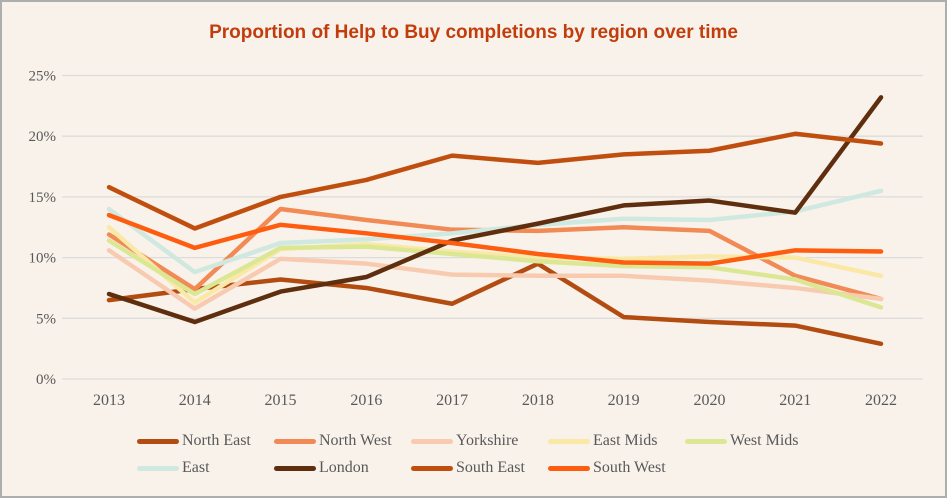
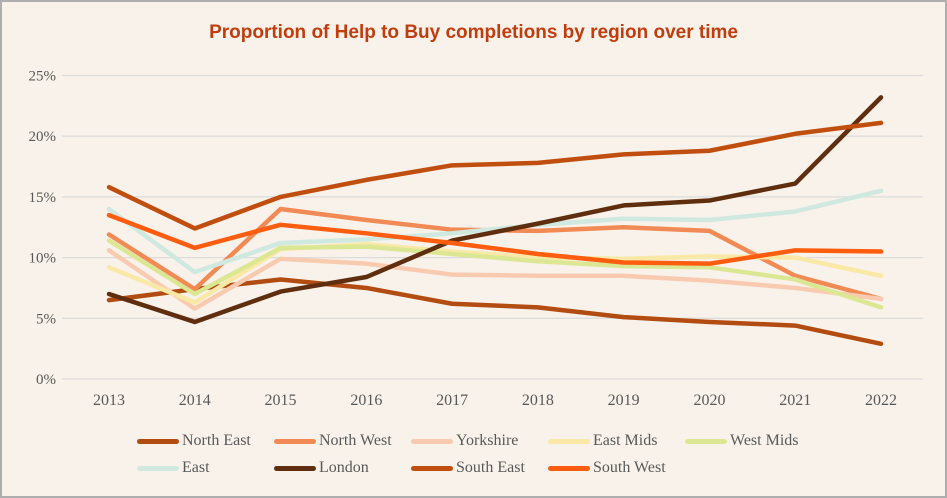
East Mids/2013: 12.5% -> 9.2%
South East/2017: 18.4% -> 17.6%
North East/2018: 9.5% -> 5.9%
London/2021: 13.7% -> 16.1%
South East/2022: 19.4% -> 21.1%
